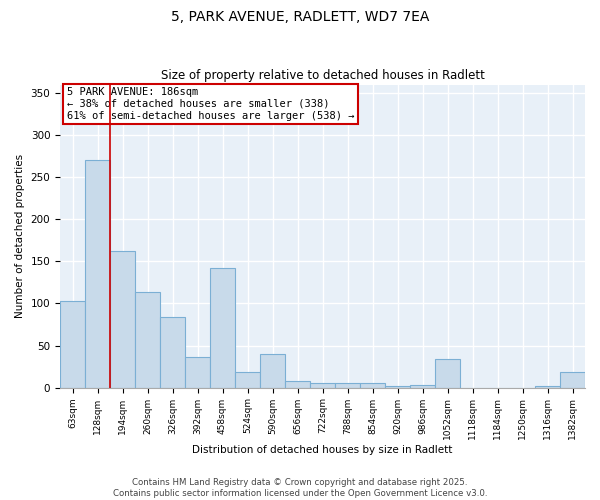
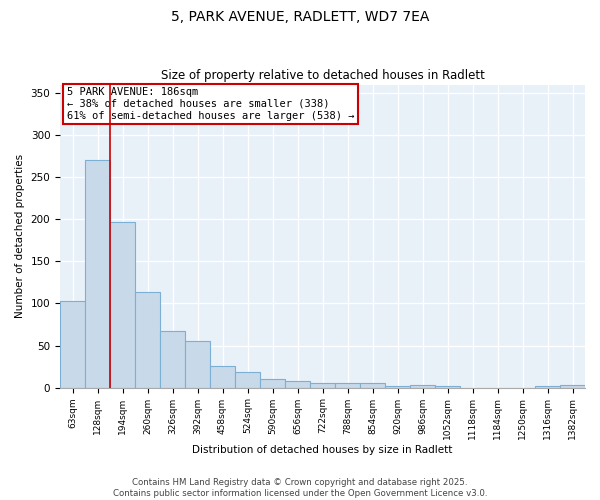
194sqm: 162 -> 197
326sqm: 84 -> 67
392sqm: 36 -> 55
458sqm: 142 -> 26
590sqm: 40 -> 10
1052sqm: 34 -> 2
1382sqm: 18 -> 3
